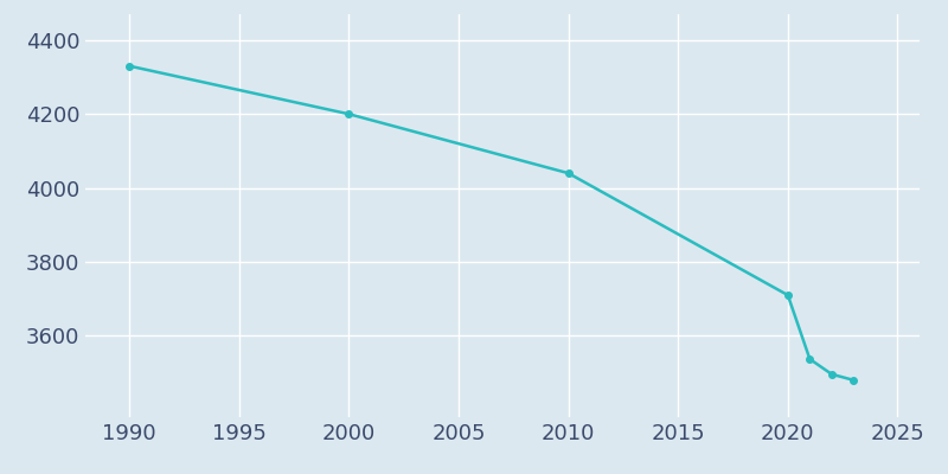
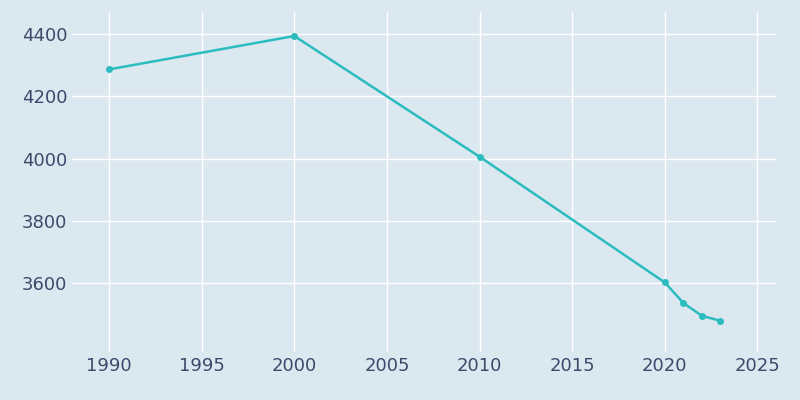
1990: 4330 -> 4286
2000: 4200 -> 4393
2010: 4040 -> 4006
2020: 3710 -> 3603
